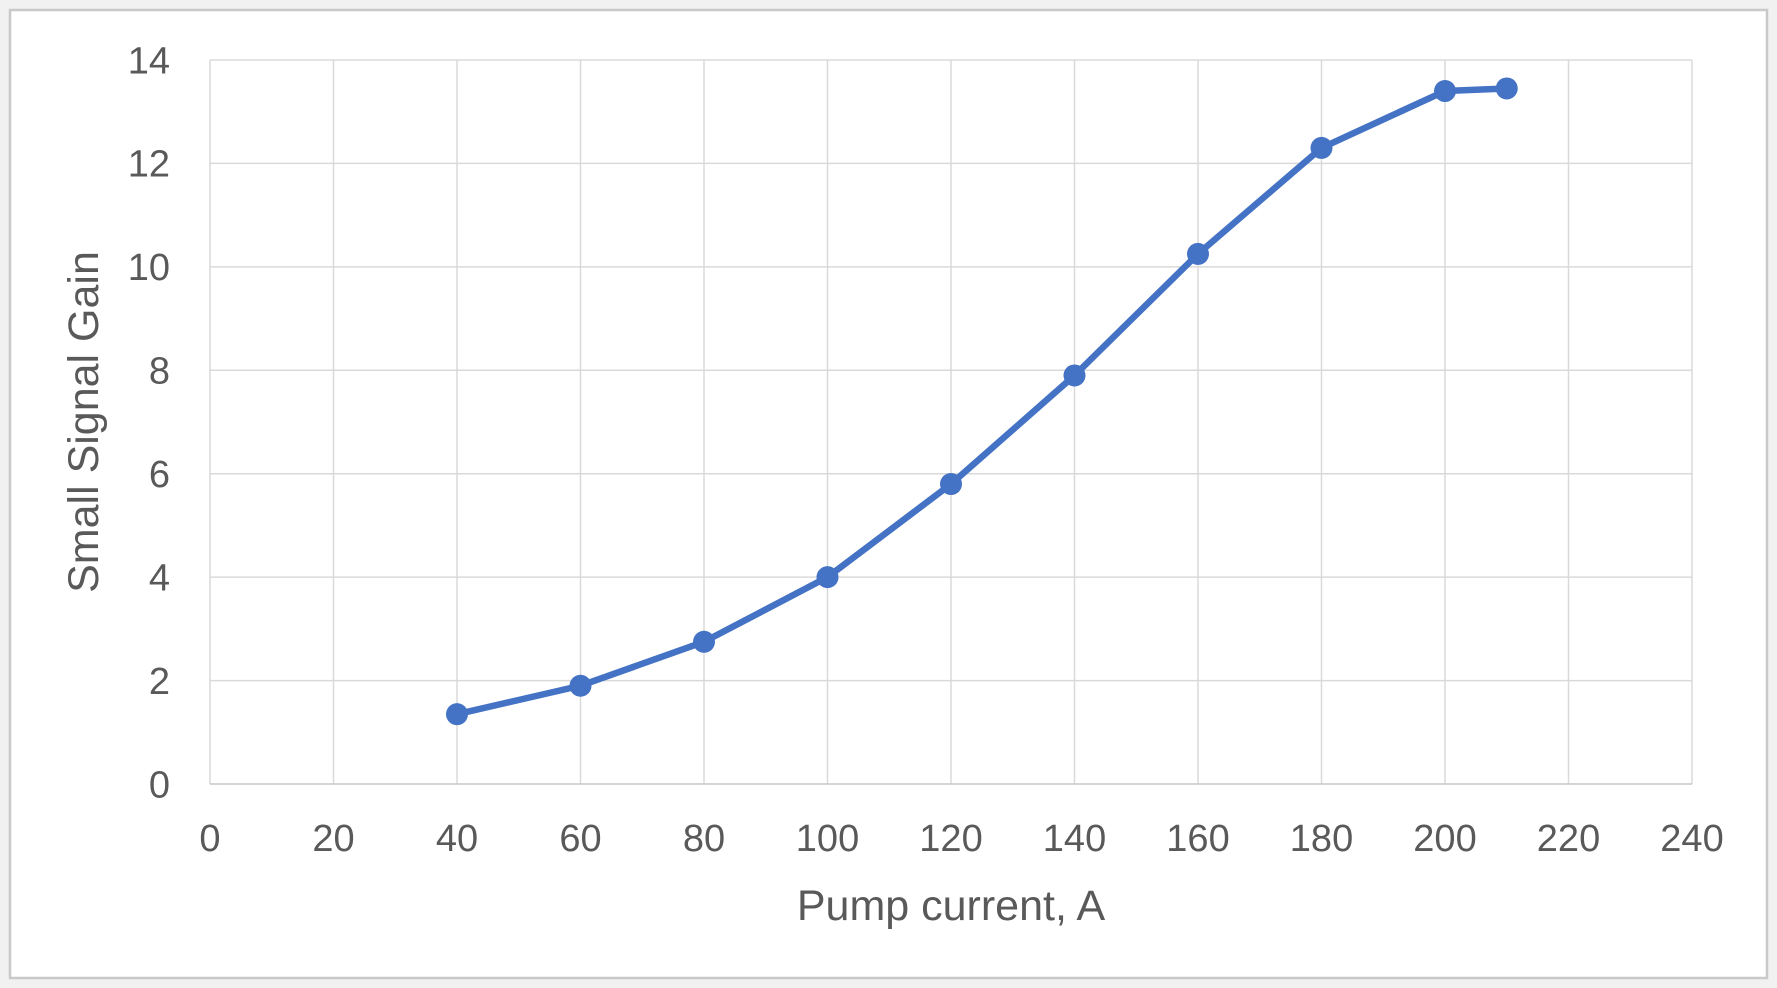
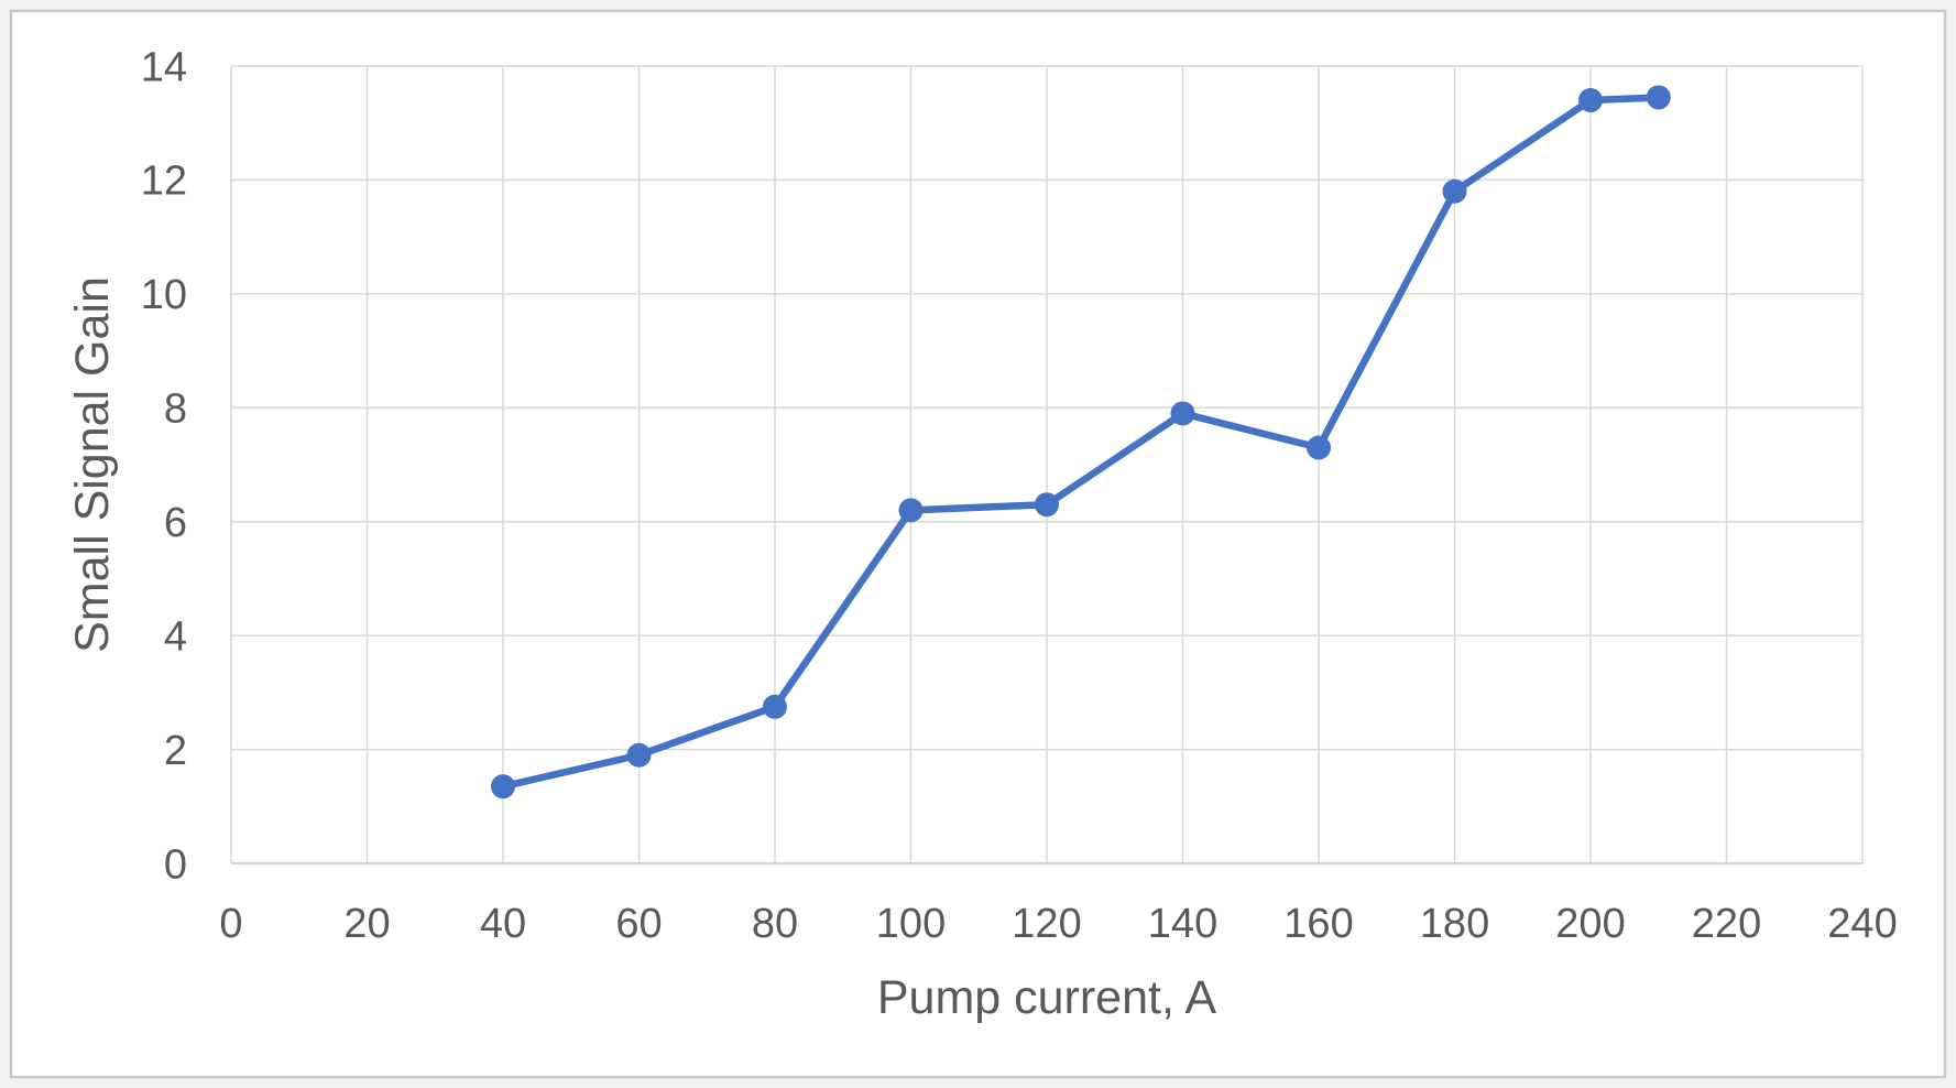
100: 4.0 -> 6.2
120: 5.8 -> 6.3
160: 10.2 -> 7.3
180: 12.3 -> 11.8
